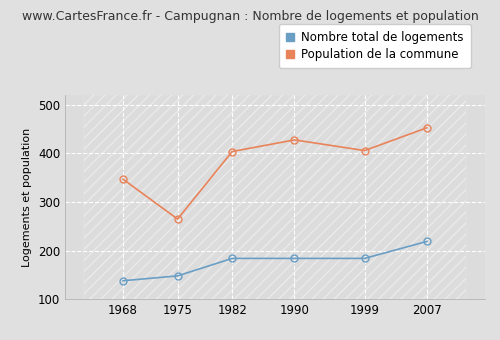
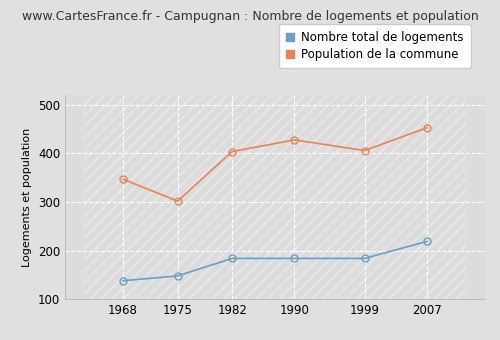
Population de la commune/1975: 265 -> 302
